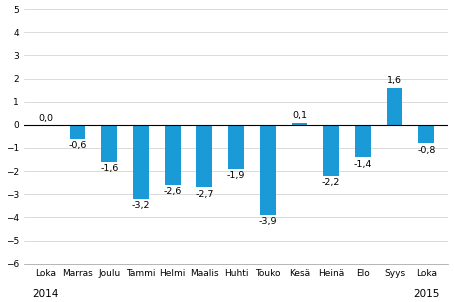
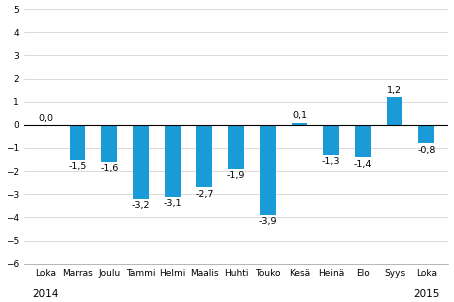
Marras: -0,6 -> -1,5
Helmi: -2,6 -> -3,1
Heinä: -2,2 -> -1,3
Syys: 1,6 -> 1,2
